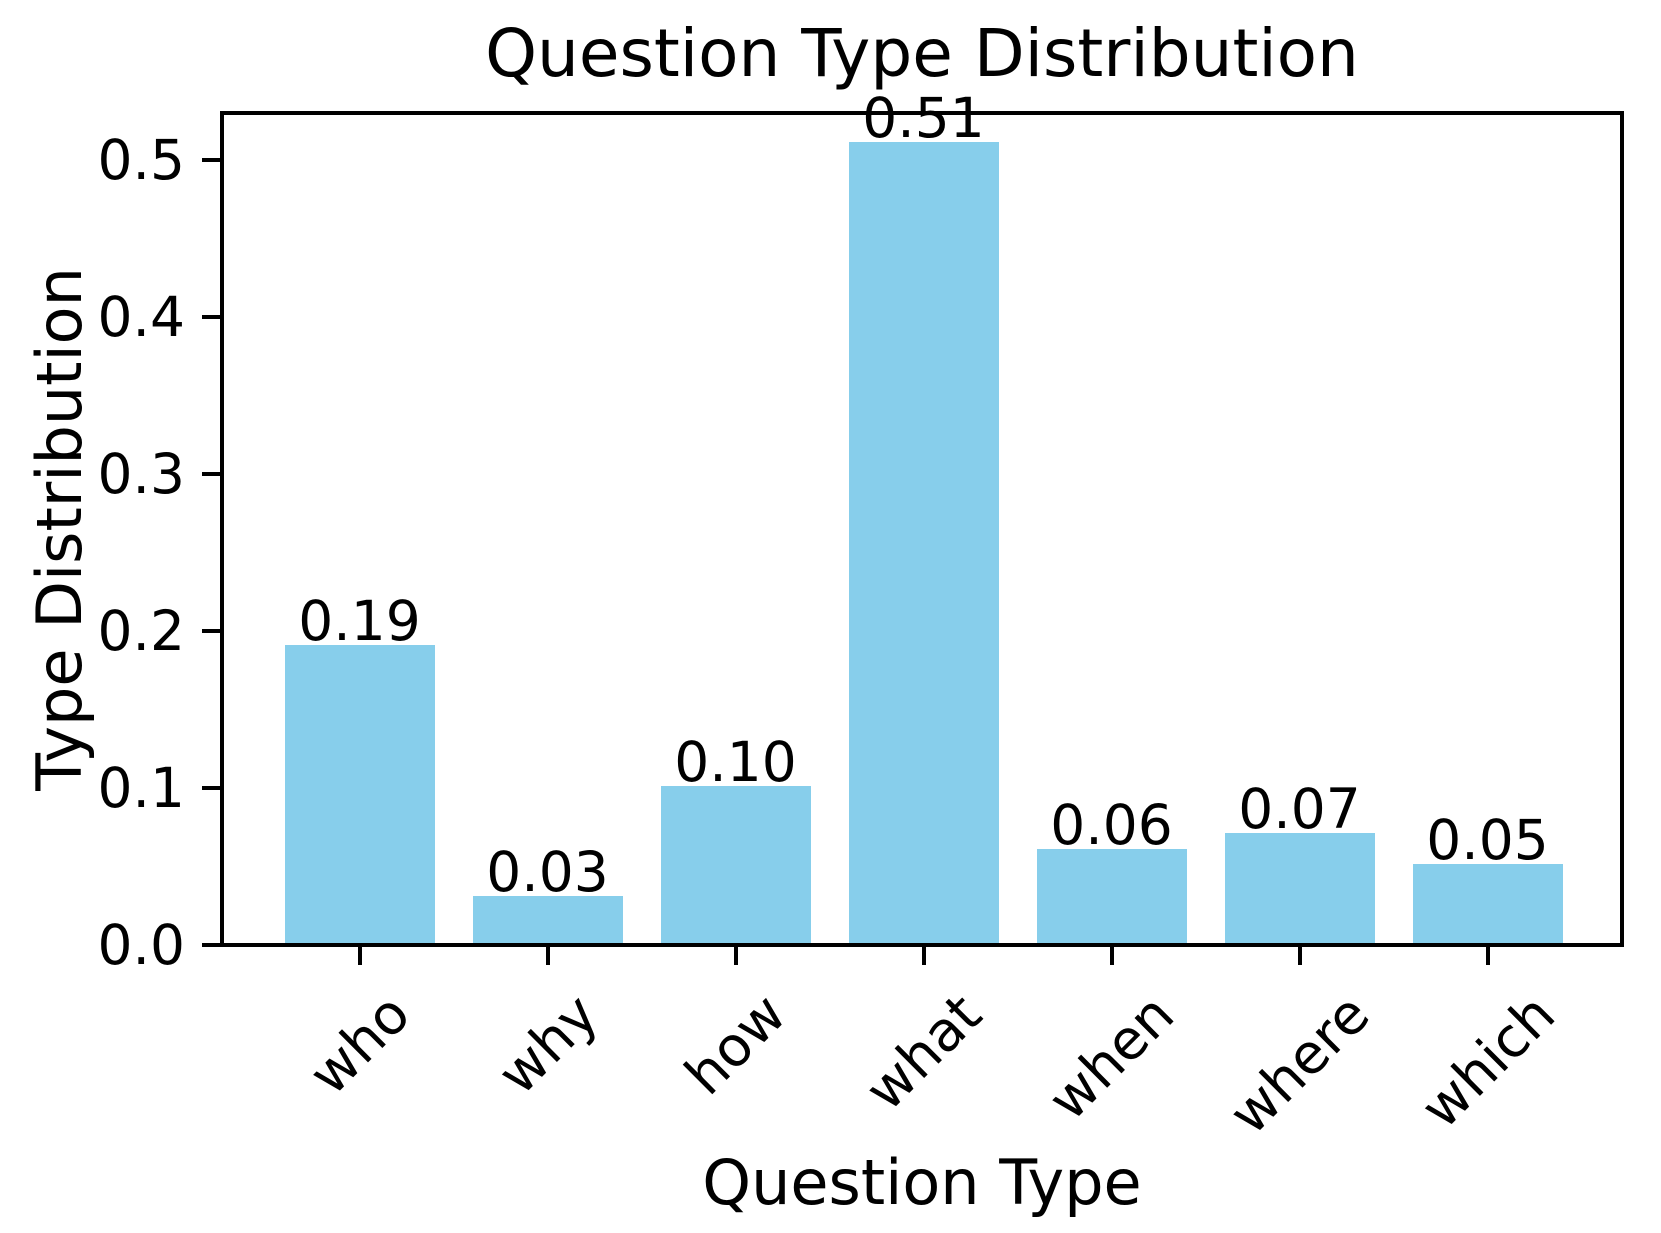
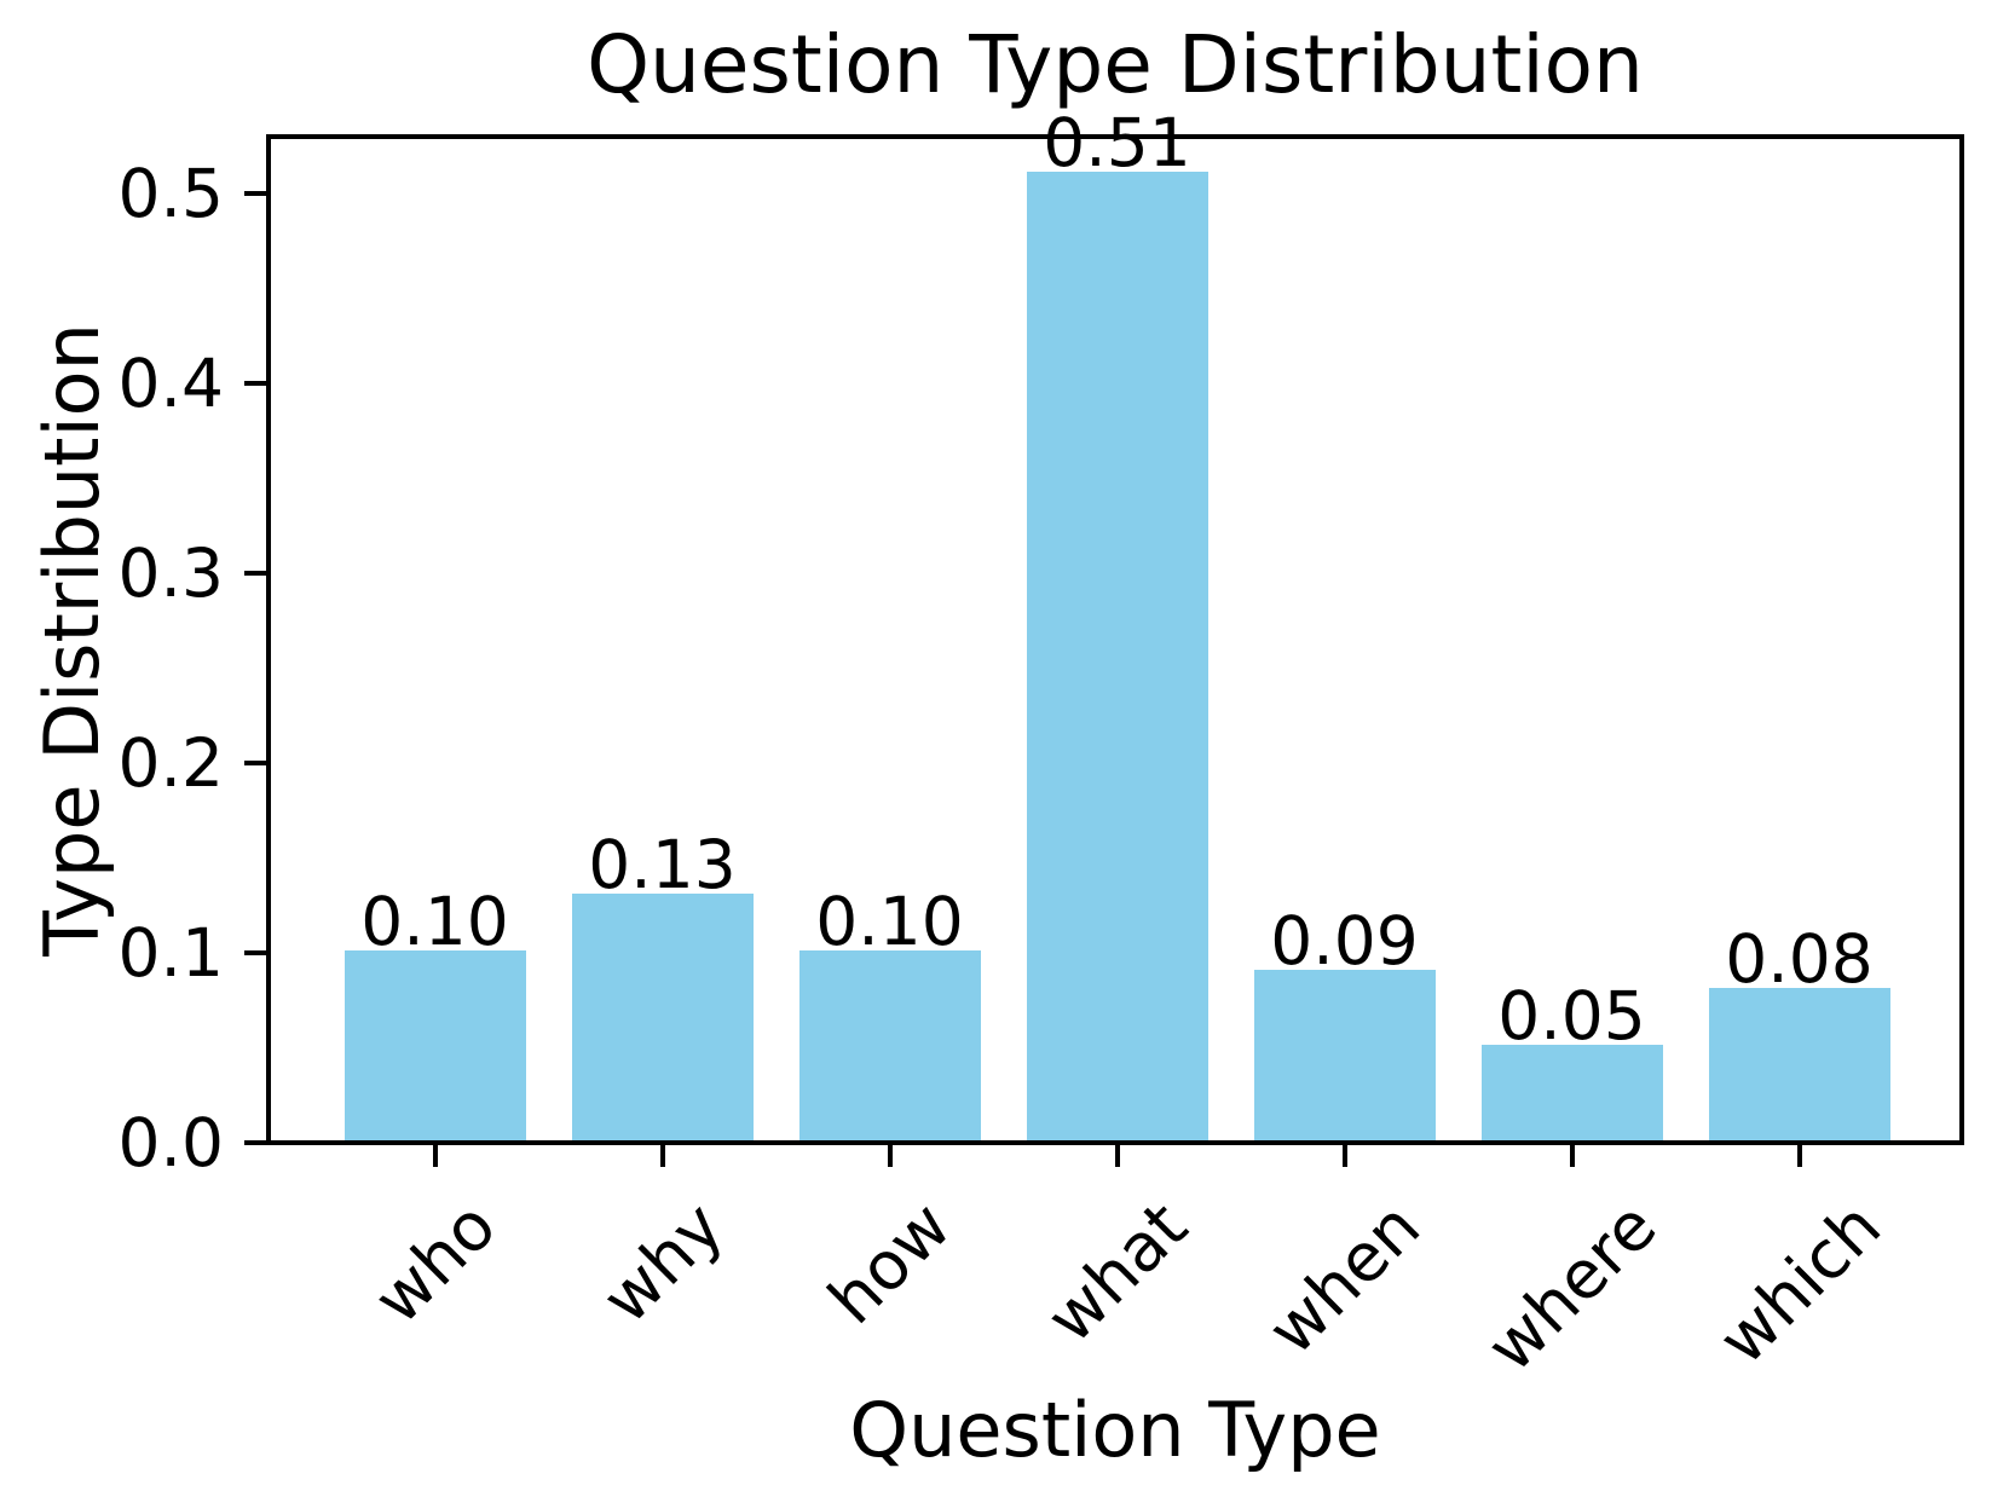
who: 0.19 -> 0.10
why: 0.03 -> 0.13
when: 0.06 -> 0.09
where: 0.07 -> 0.05
which: 0.05 -> 0.08
